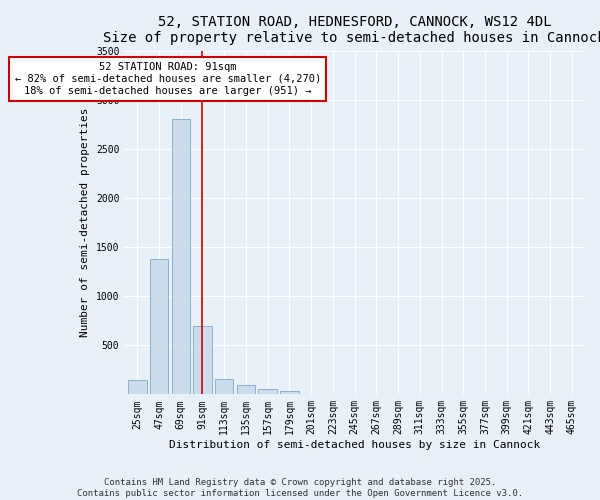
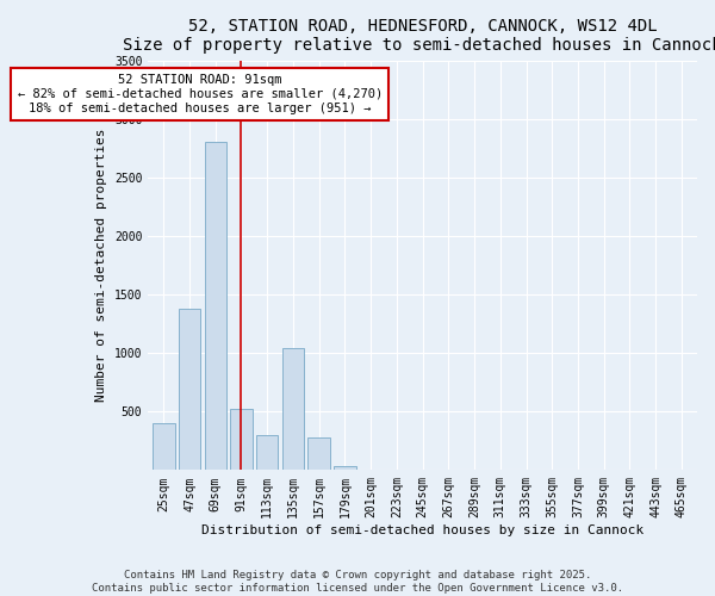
25sqm: 150 -> 400
91sqm: 700 -> 520
113sqm: 160 -> 300
135sqm: 90 -> 1040
157sqm: 50 -> 280
